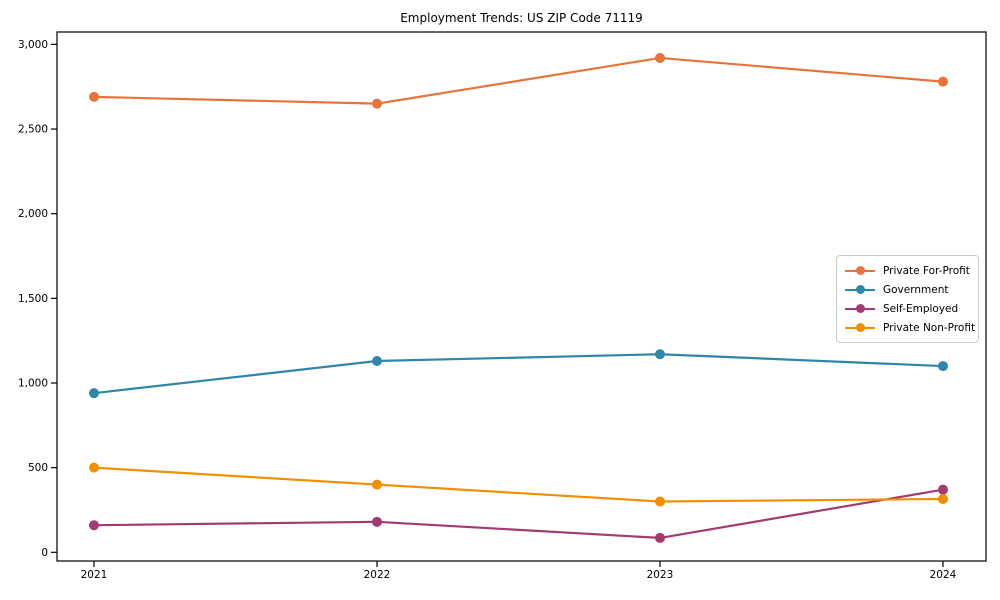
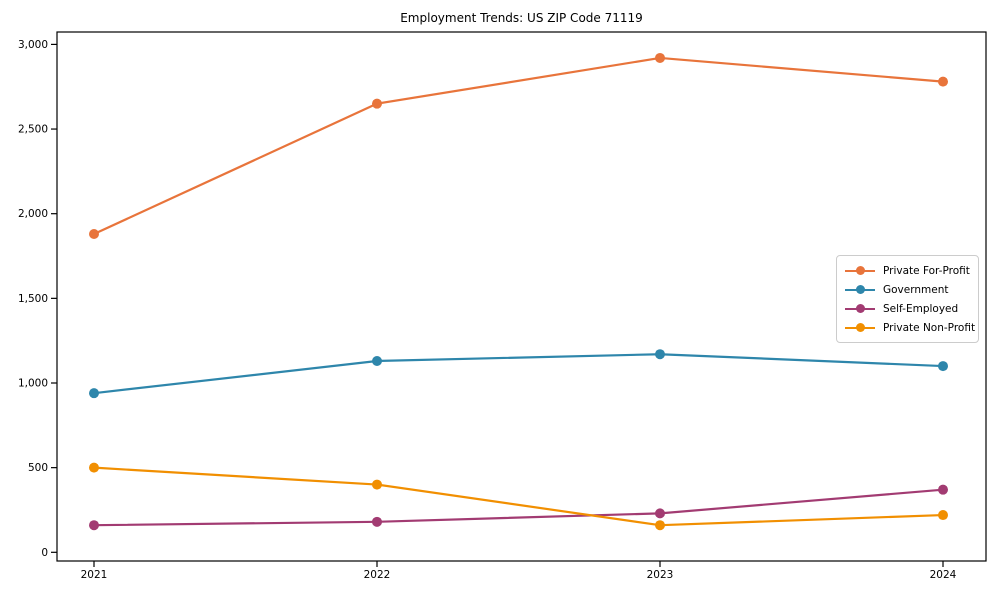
Private For-Profit/2021: 2690 -> 1880
Self-Employed/2023: 80 -> 230
Private Non-Profit/2023: 300 -> 160
Private Non-Profit/2024: 320 -> 220
